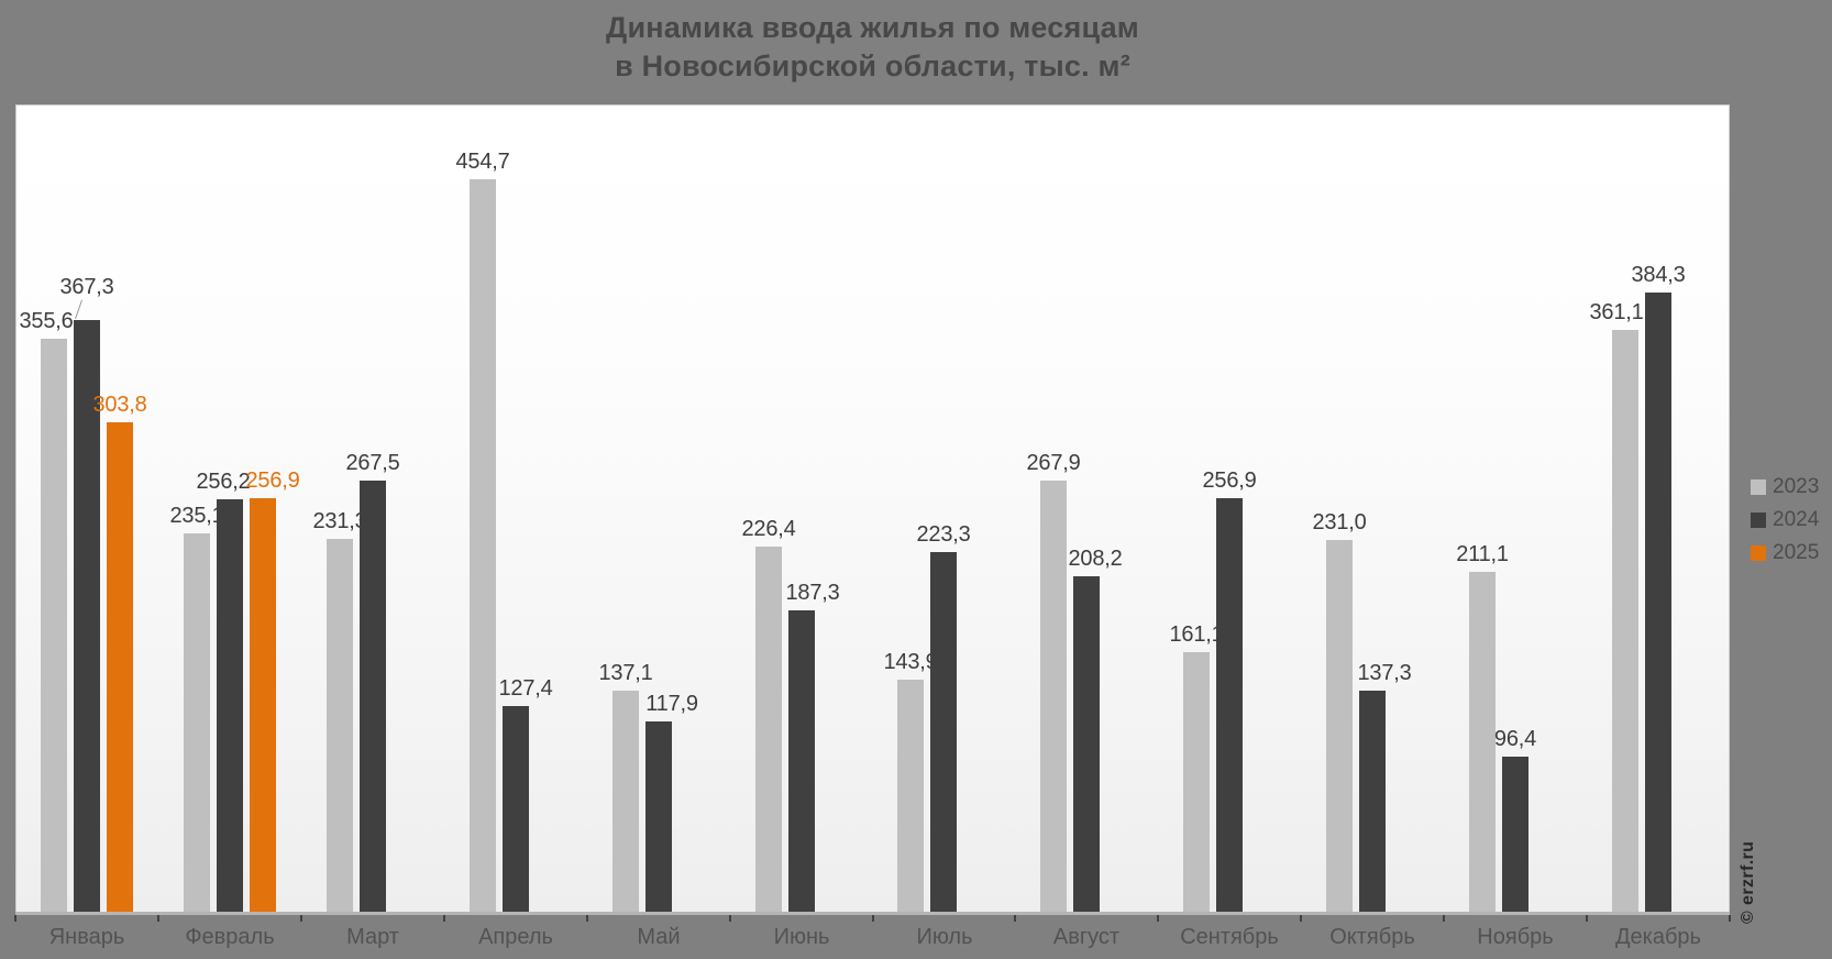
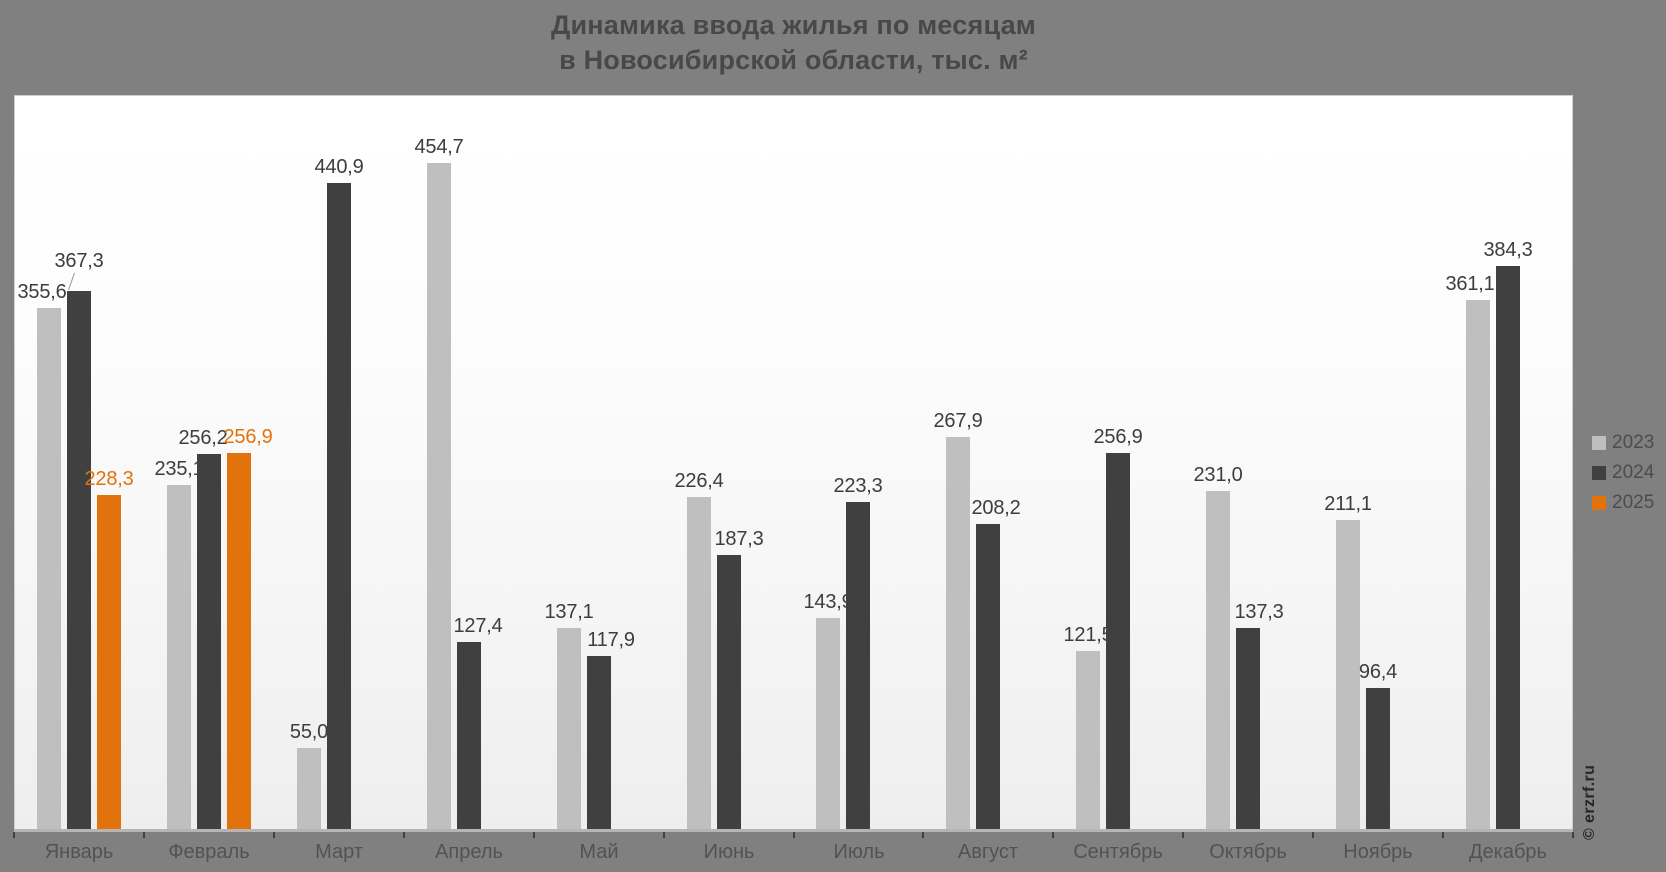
2025/Январь: 303,8 -> 228,3
2023/Март: 231,3 -> 55,0
2024/Март: 267,5 -> 440,9
2023/Сентябрь: 161,1 -> 121,5
